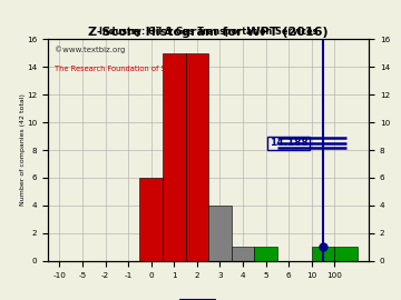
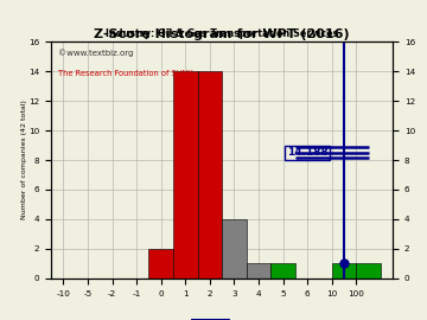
0: 6 -> 2
1: 15 -> 14
2: 15 -> 14
